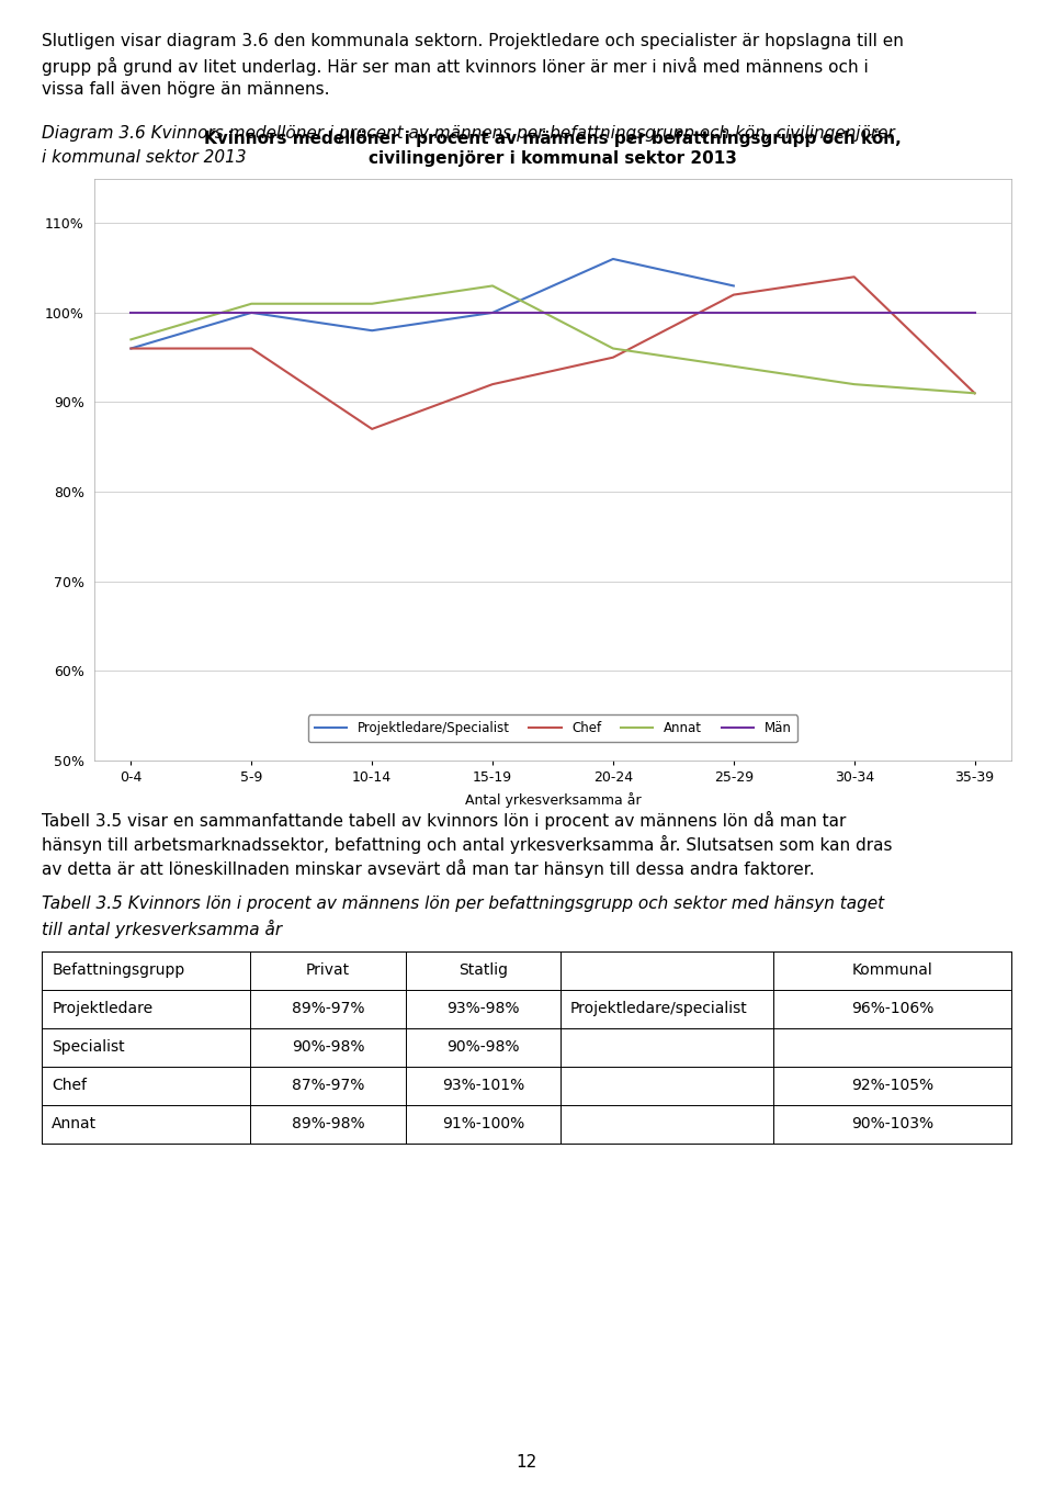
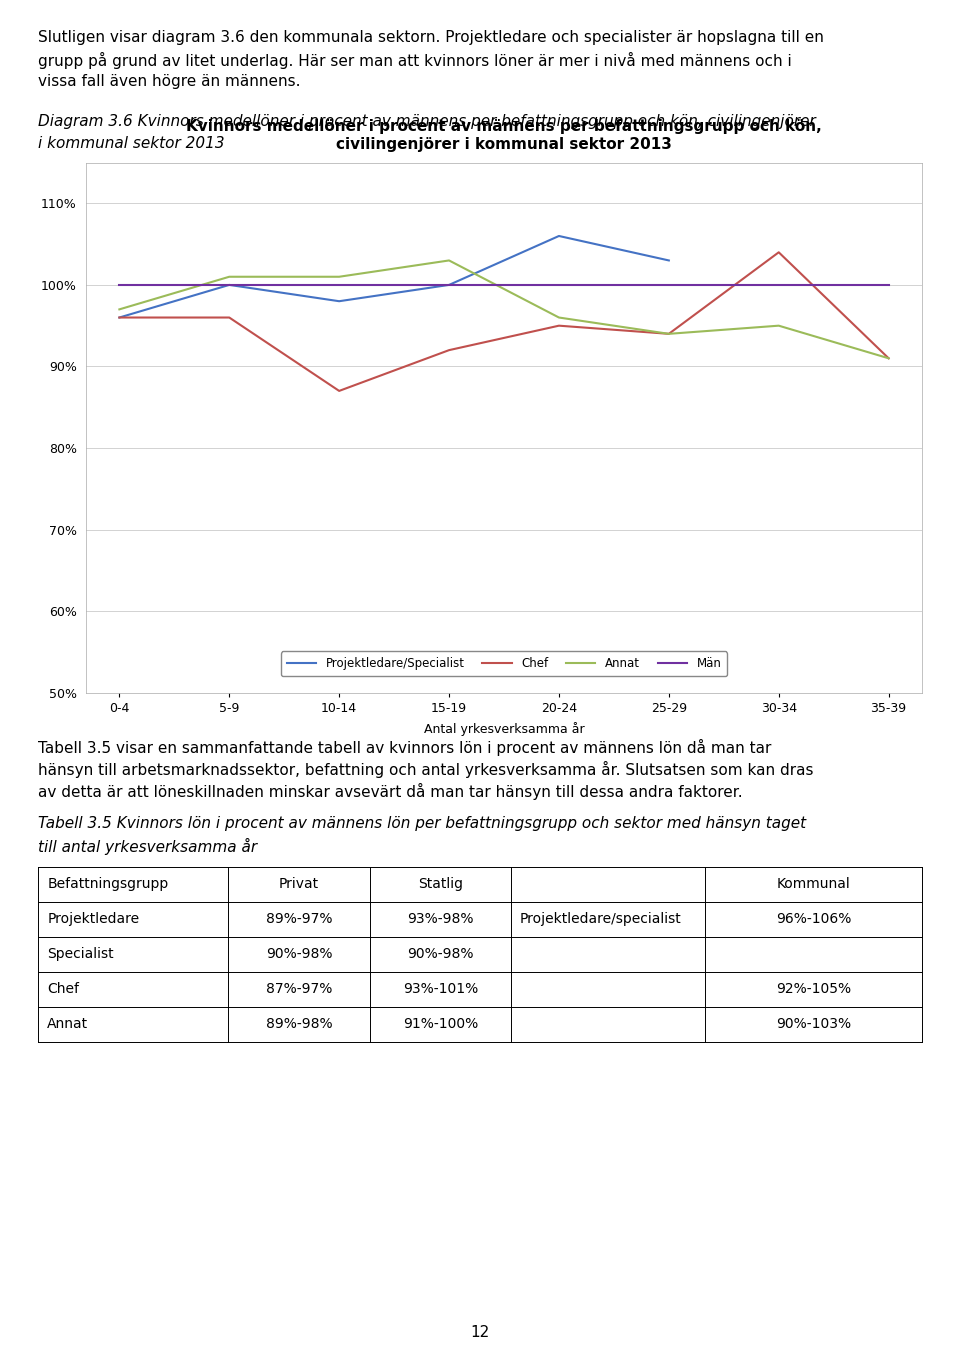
Chef/25-29: 102% -> 94%
Annat/30-34: 92% -> 95%
